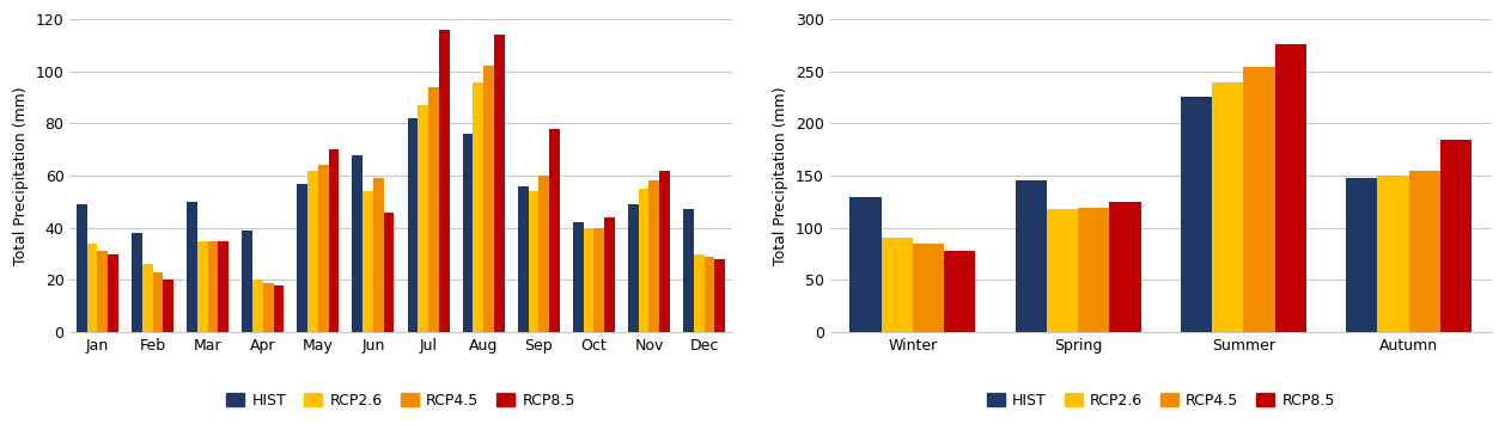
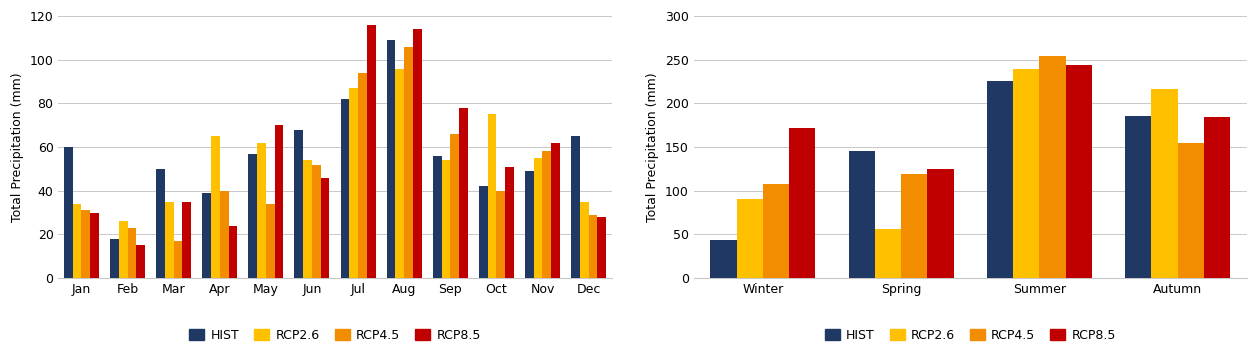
HIST/Jan: 49 -> 60
HIST/Feb: 38 -> 18
RCP8.5/Feb: 20 -> 15
RCP4.5/Mar: 35 -> 17
RCP2.6/Apr: 20 -> 65
RCP4.5/Apr: 19 -> 40
RCP8.5/Apr: 18 -> 24
RCP4.5/May: 64 -> 34
RCP4.5/Jun: 59 -> 52
HIST/Aug: 76 -> 109
RCP4.5/Aug: 102 -> 106
RCP4.5/Sep: 60 -> 66
RCP2.6/Oct: 40 -> 75
RCP8.5/Oct: 44 -> 51
HIST/Dec: 47 -> 65
RCP2.6/Dec: 30 -> 35
HIST/Winter: 130 -> 44
RCP4.5/Winter: 85 -> 108
RCP8.5/Winter: 78 -> 172
RCP2.6/Spring: 118 -> 56
RCP8.5/Summer: 276 -> 244
HIST/Autumn: 148 -> 186
RCP2.6/Autumn: 150 -> 216
